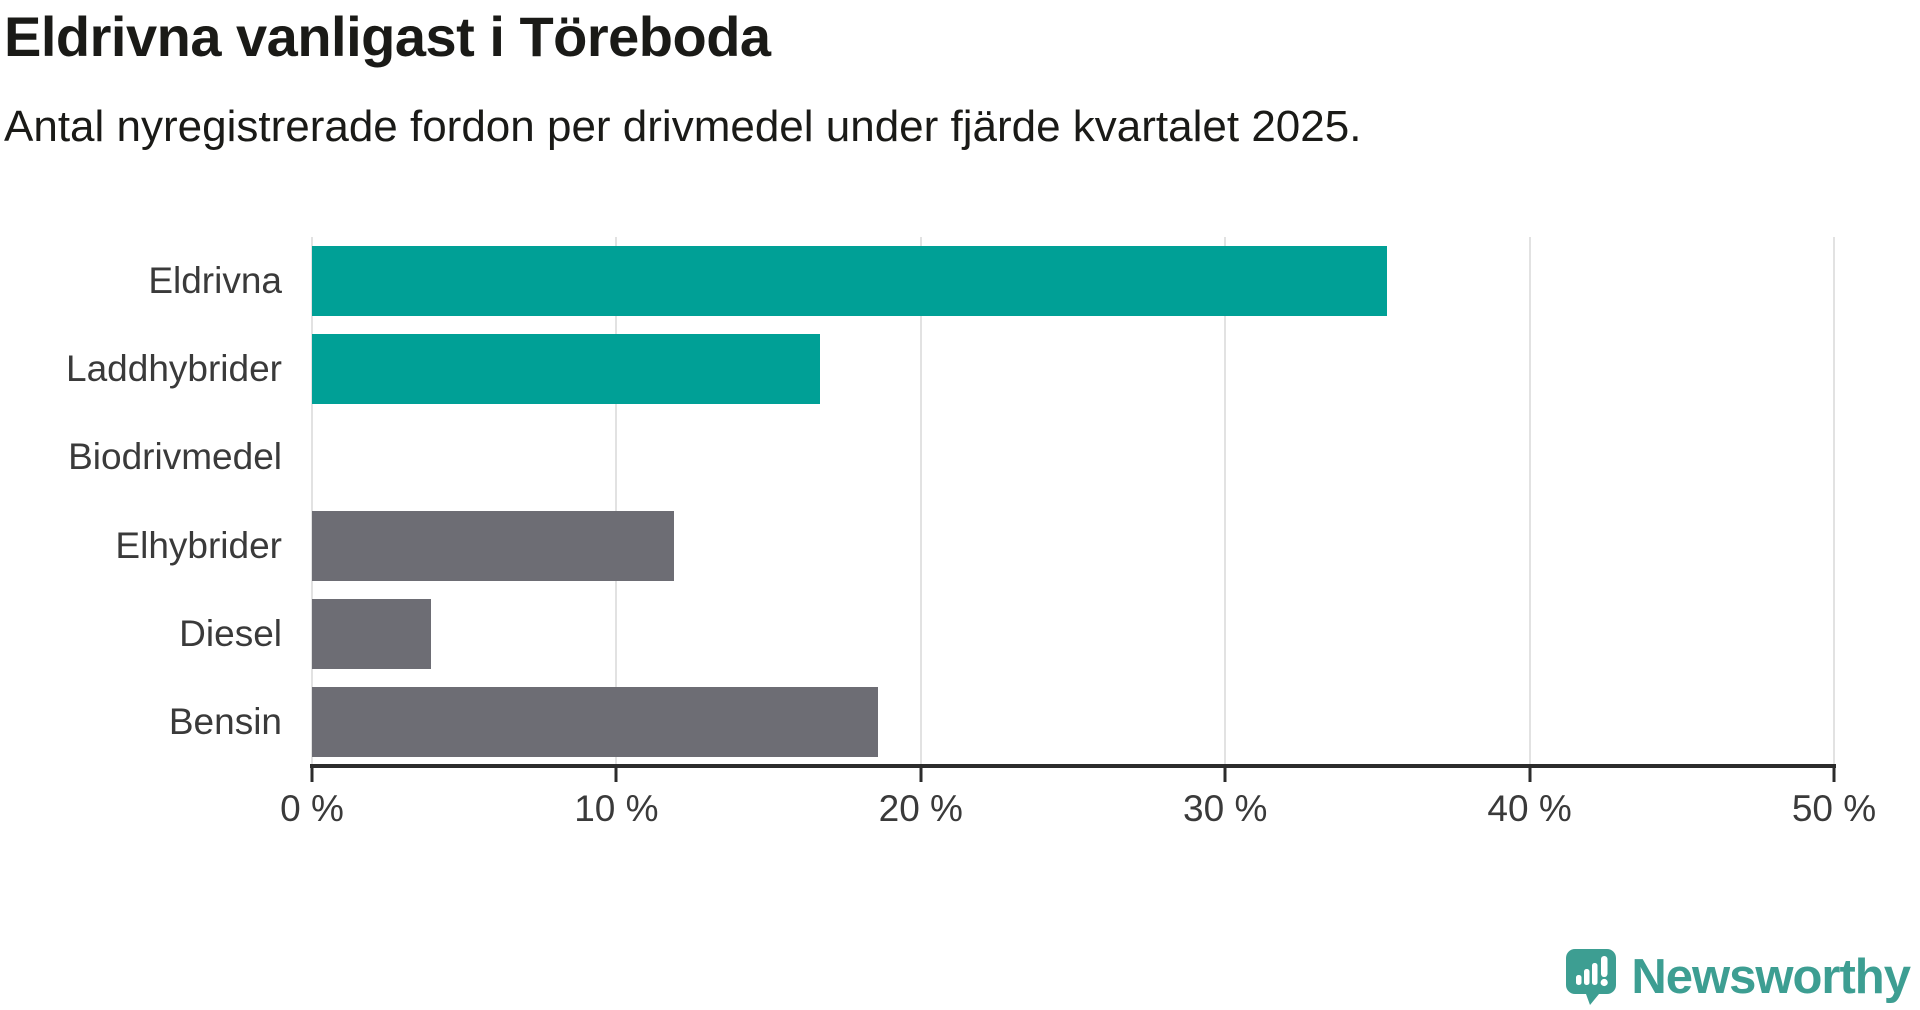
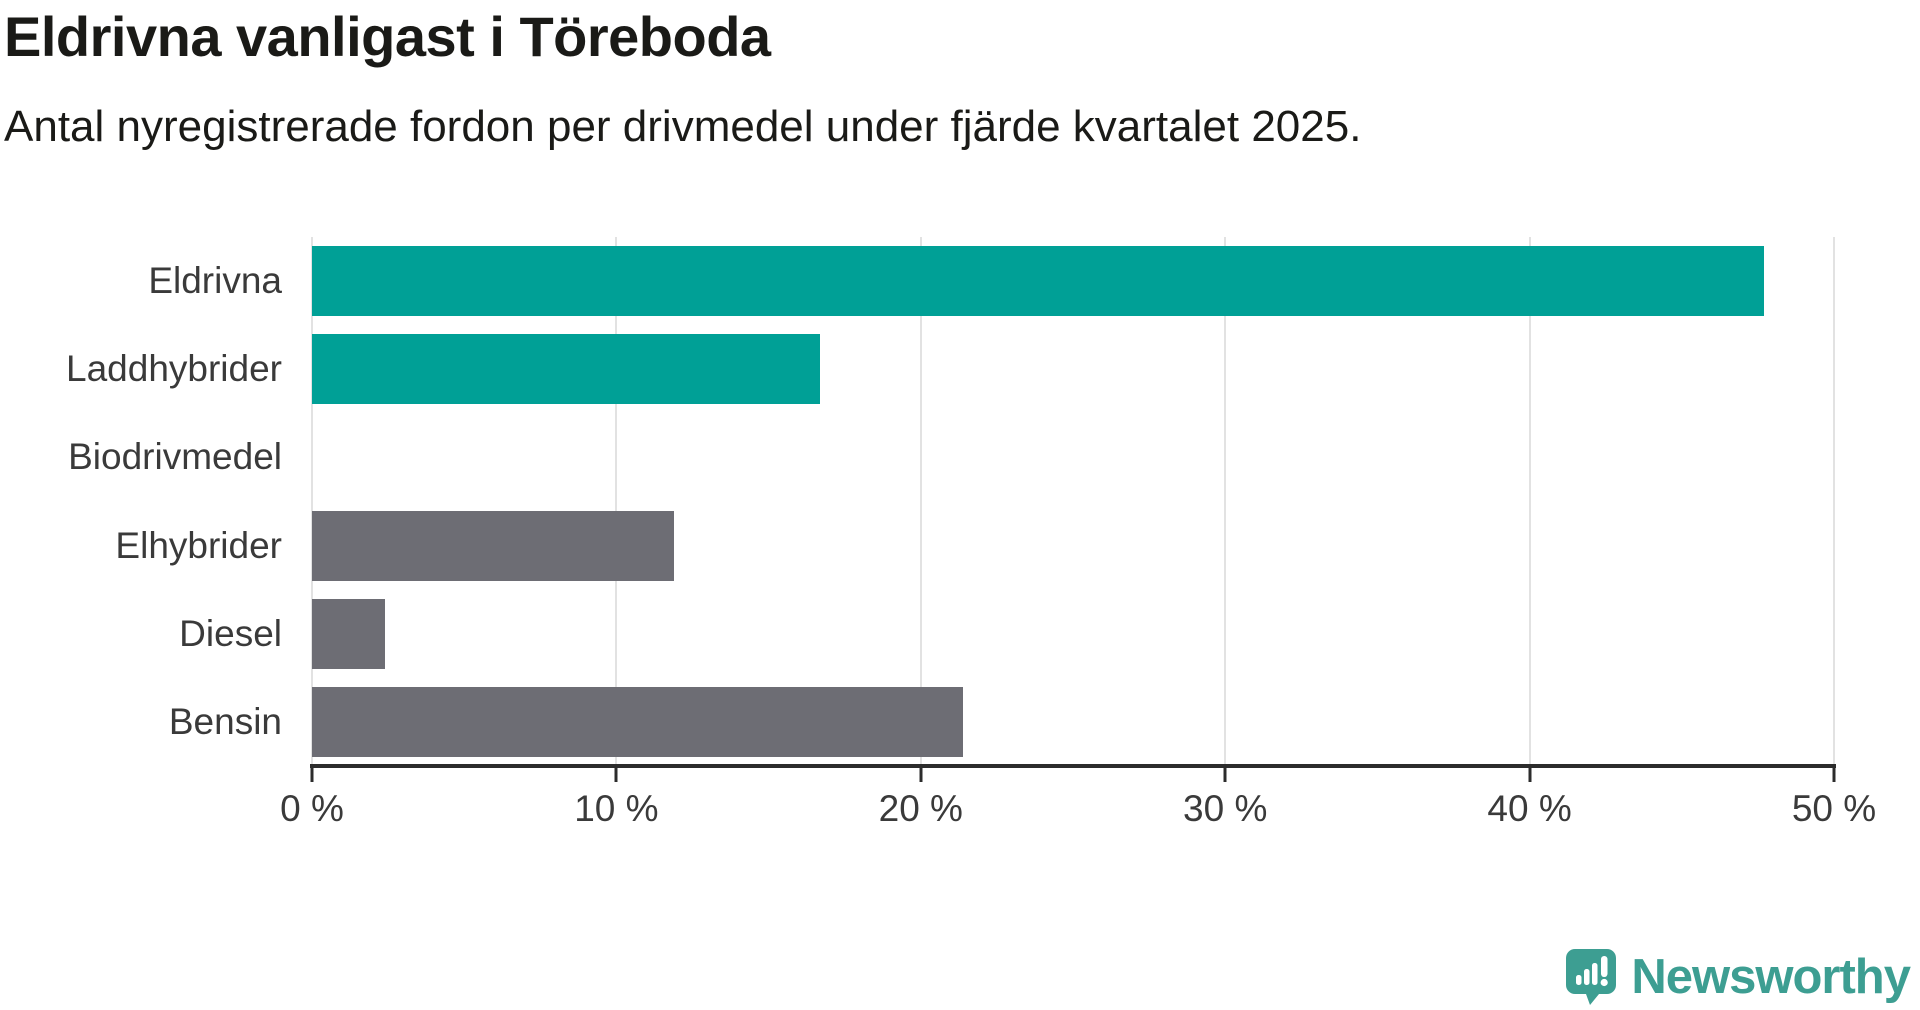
Eldrivna: 35.3% -> 47.7%
Diesel: 3.9% -> 2.4%
Bensin: 18.6% -> 21.4%
